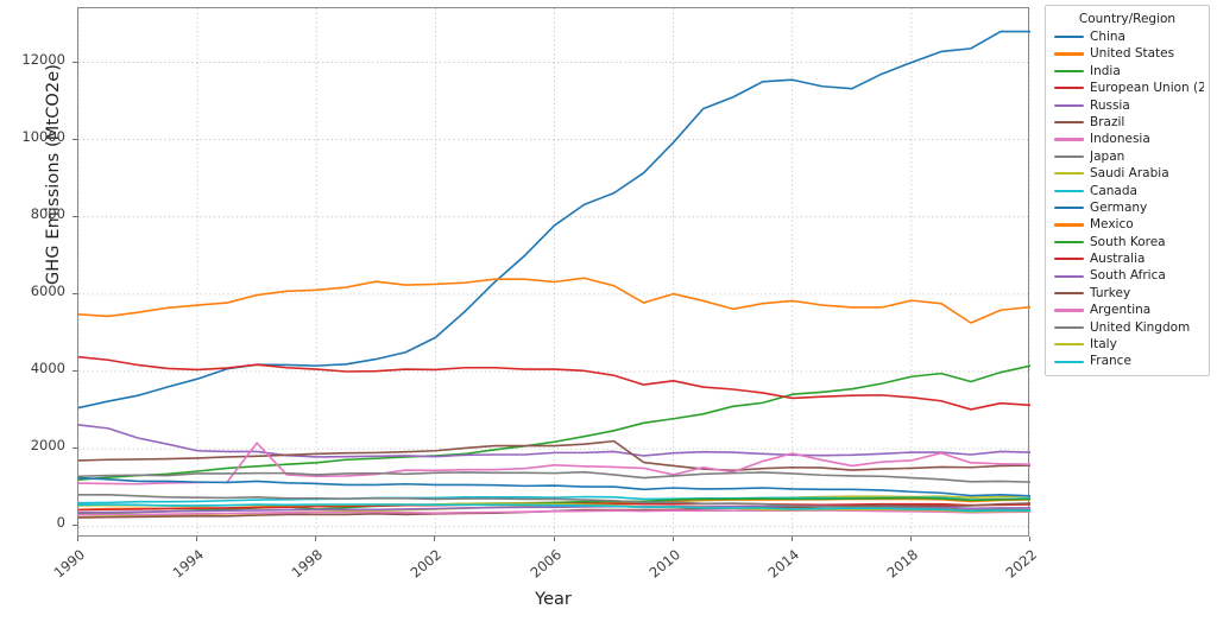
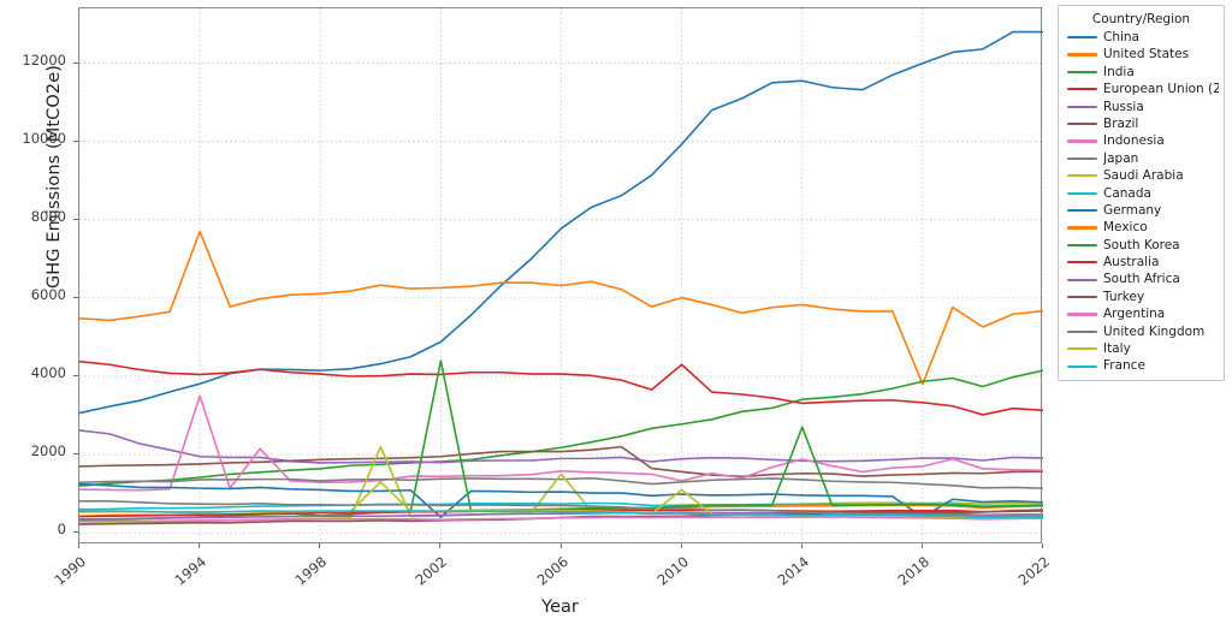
United States/1994: 5700 -> 7700
Indonesia/1994: 1100 -> 3500
Saudi Arabia/2000: 400 -> 2200
Italy/2000: 600 -> 1300
Germany/2002: 1100 -> 400
South Korea/2002: 600 -> 4400
Saudi Arabia/2006: 500 -> 1500
European Union (27)/2010: 3800 -> 4300
Italy/2010: 500 -> 1100
South Korea/2014: 700 -> 2700
United States/2018: 5800 -> 3800
Germany/2018: 900 -> 400
